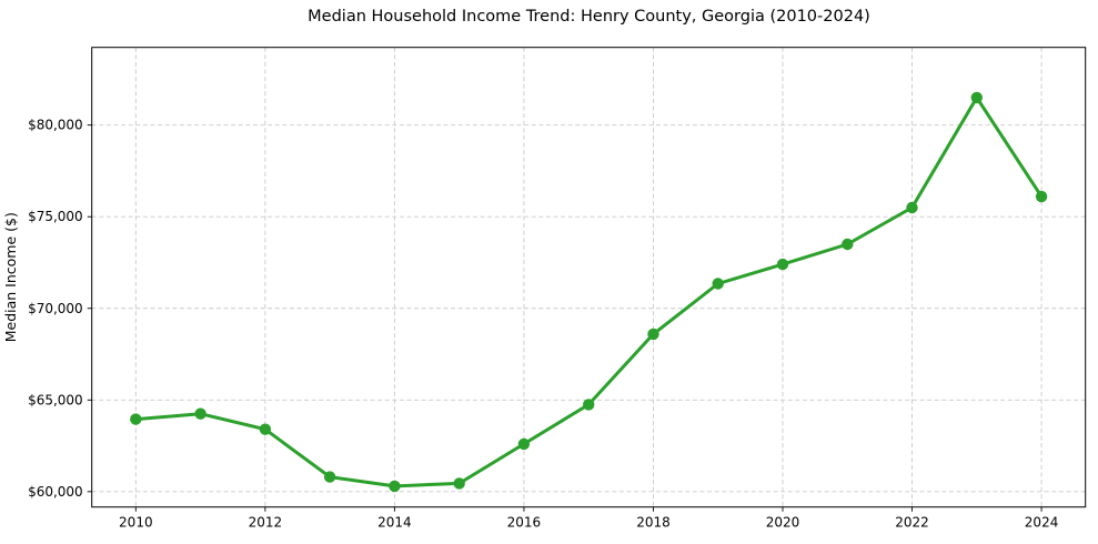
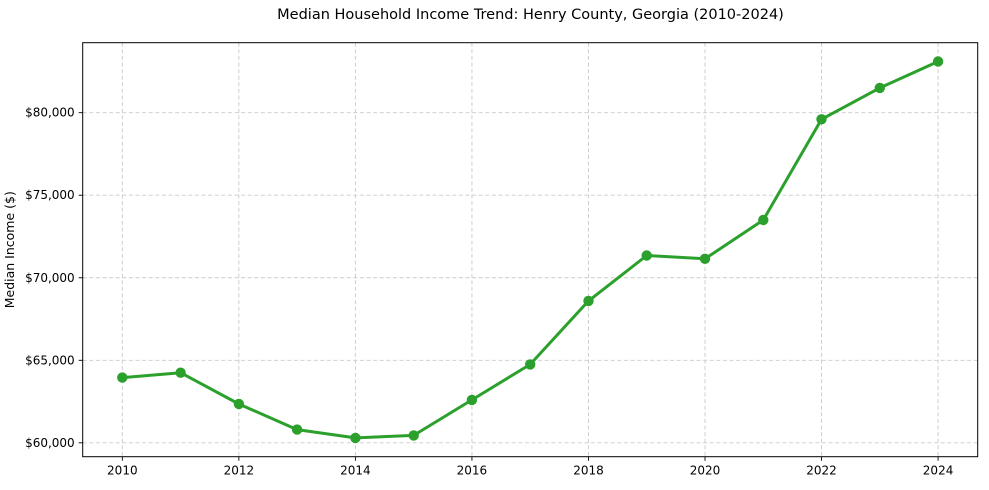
2012: $63400 -> $62400
2020: $72400 -> $71200
2022: $75500 -> $79600
2024: $76100 -> $83100
